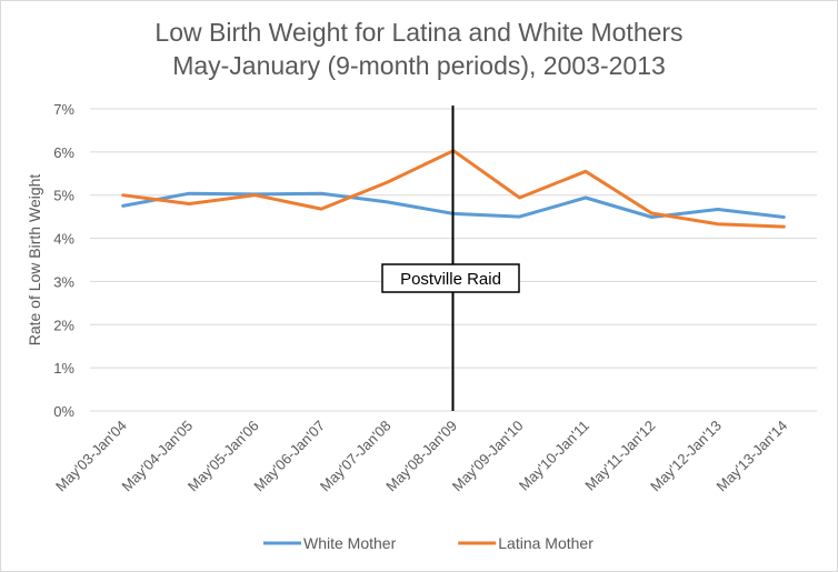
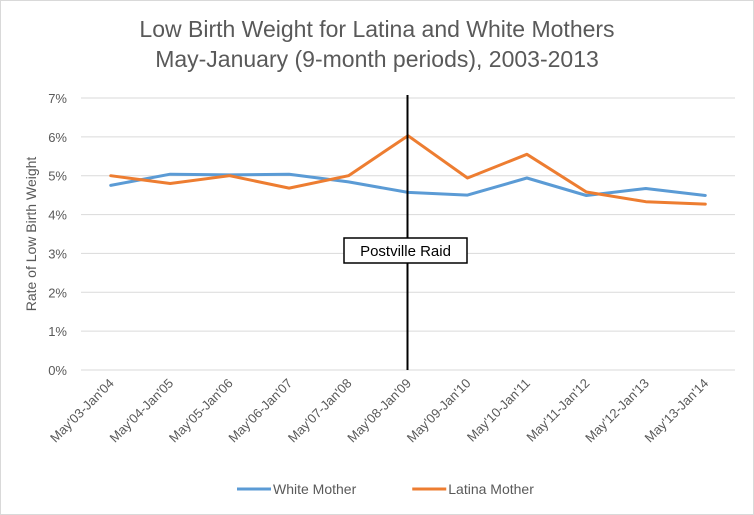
Latina Mother/May'07-Jan'08: 5.3% -> 5.0%
